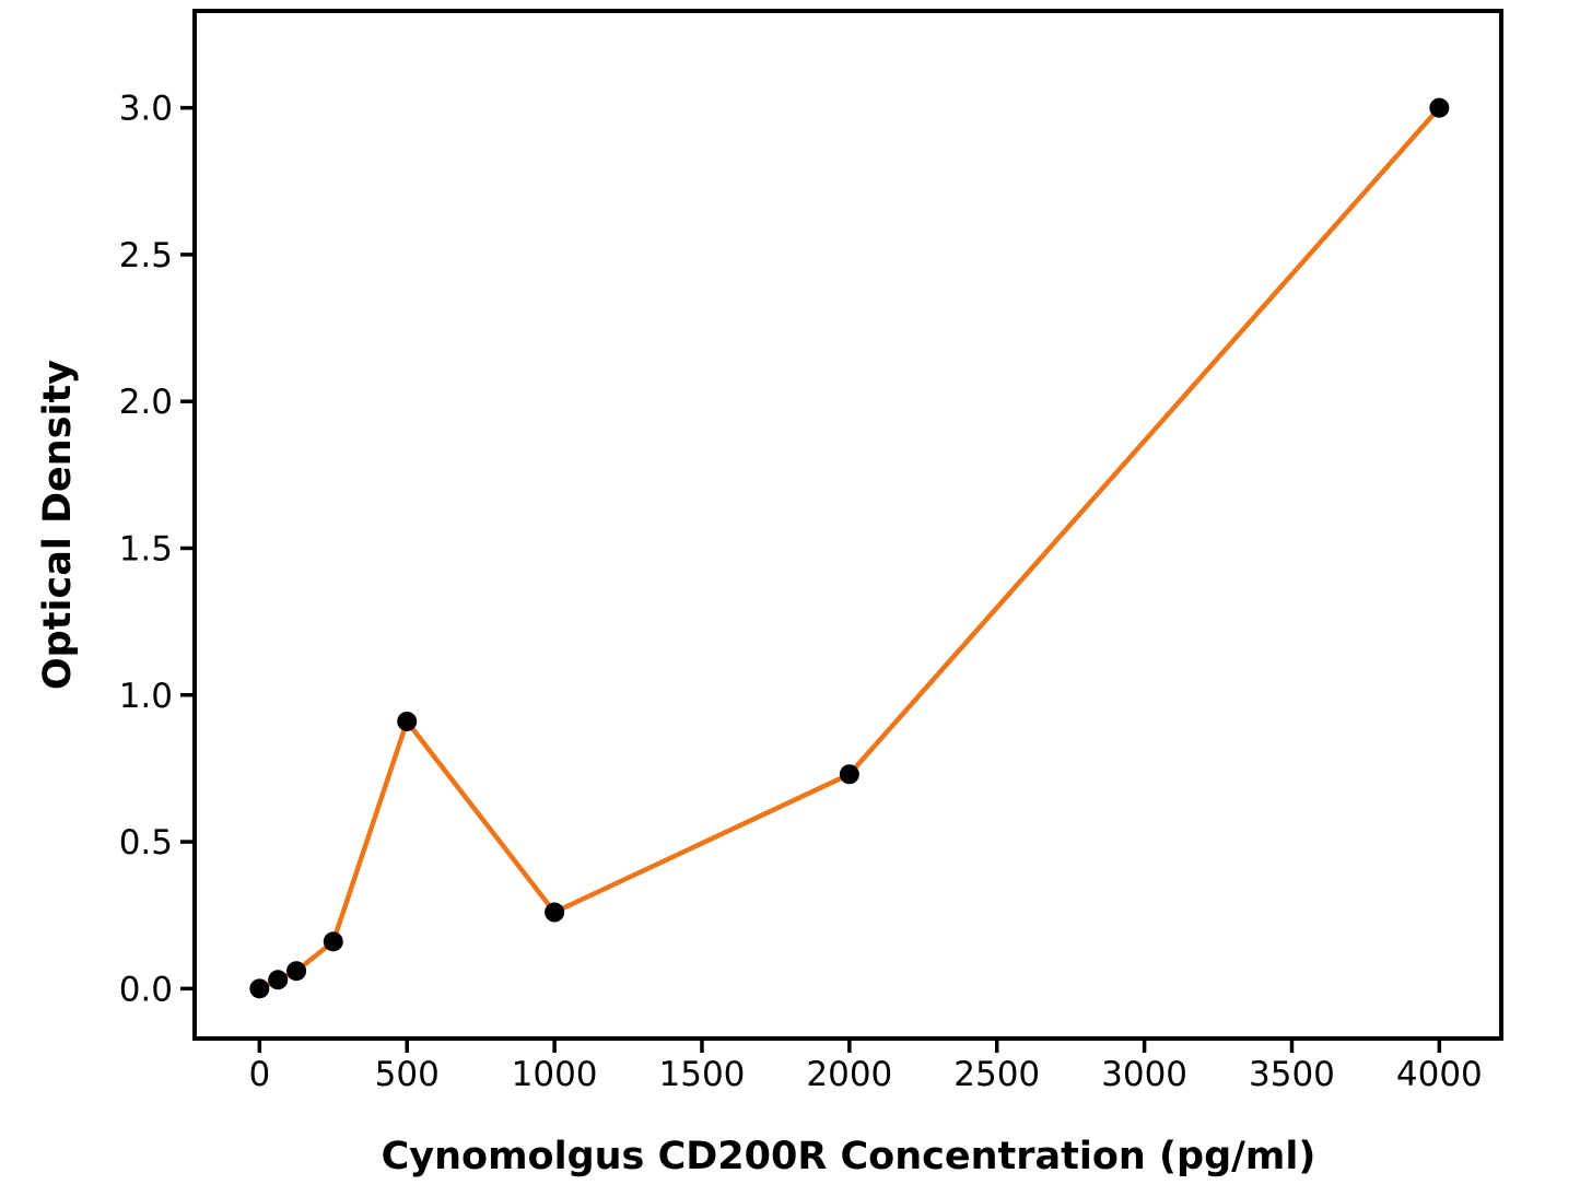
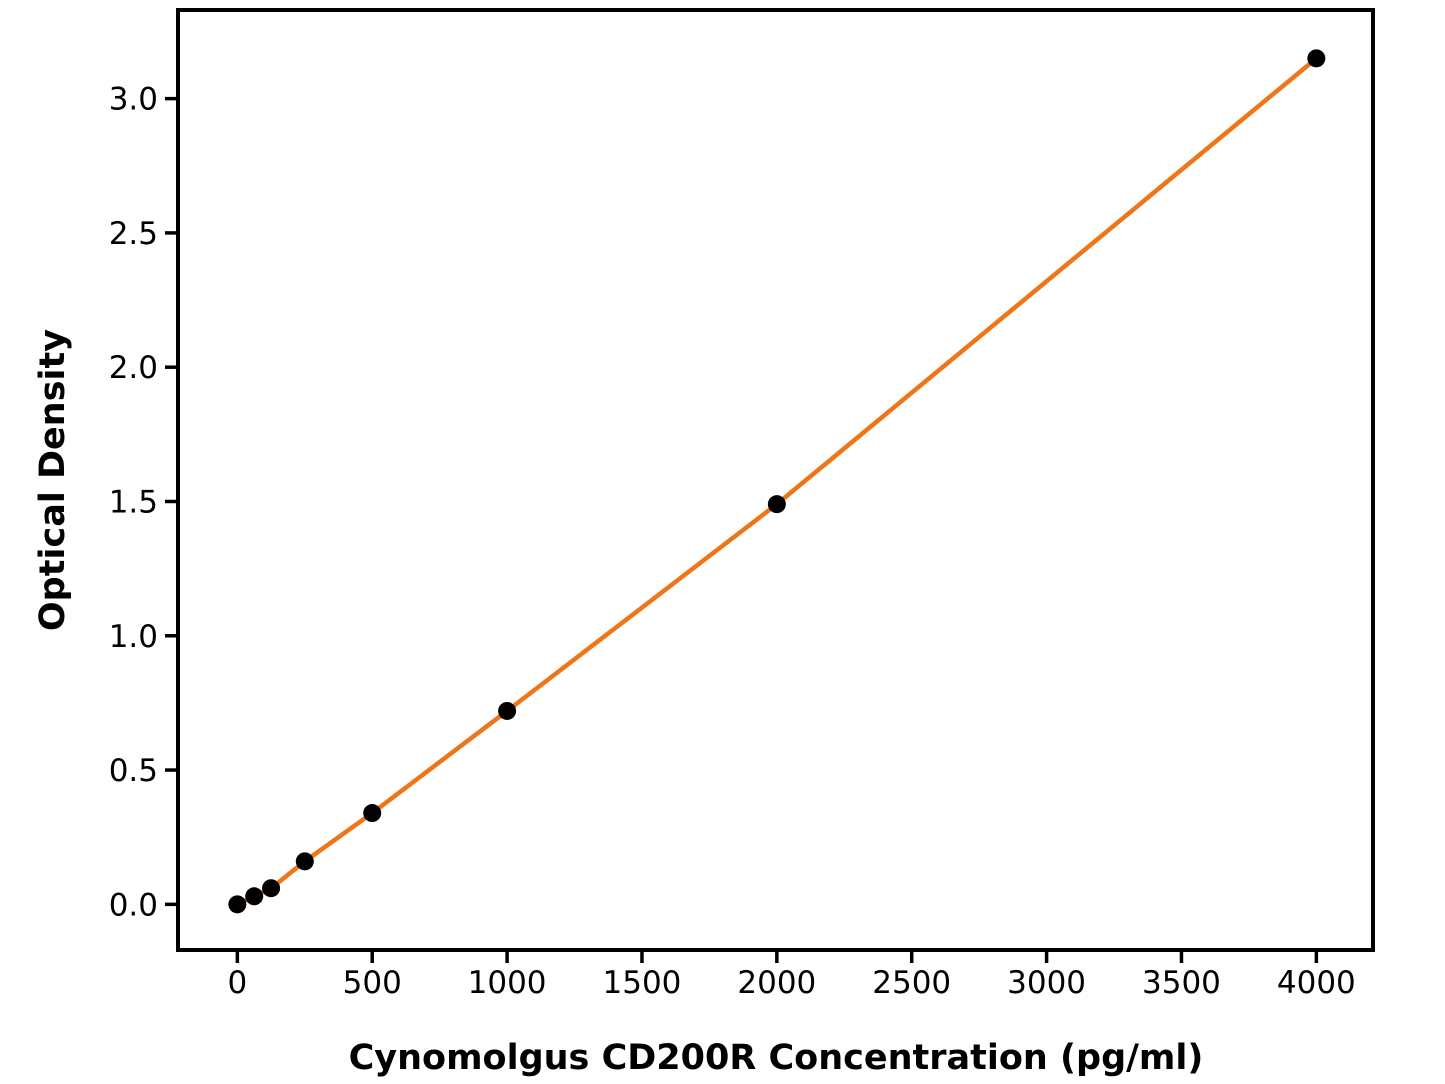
500: 0.91 -> 0.34
1000: 0.26 -> 0.72
2000: 0.73 -> 1.49
4000: 3.00 -> 3.15
